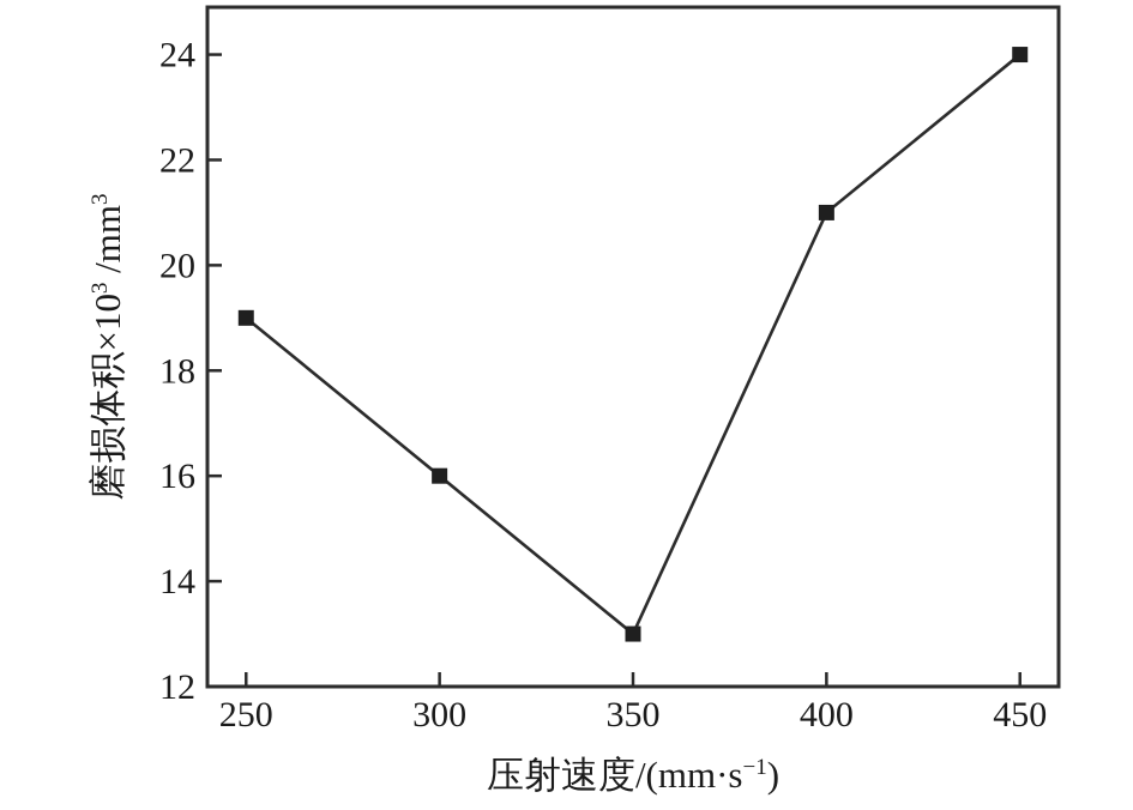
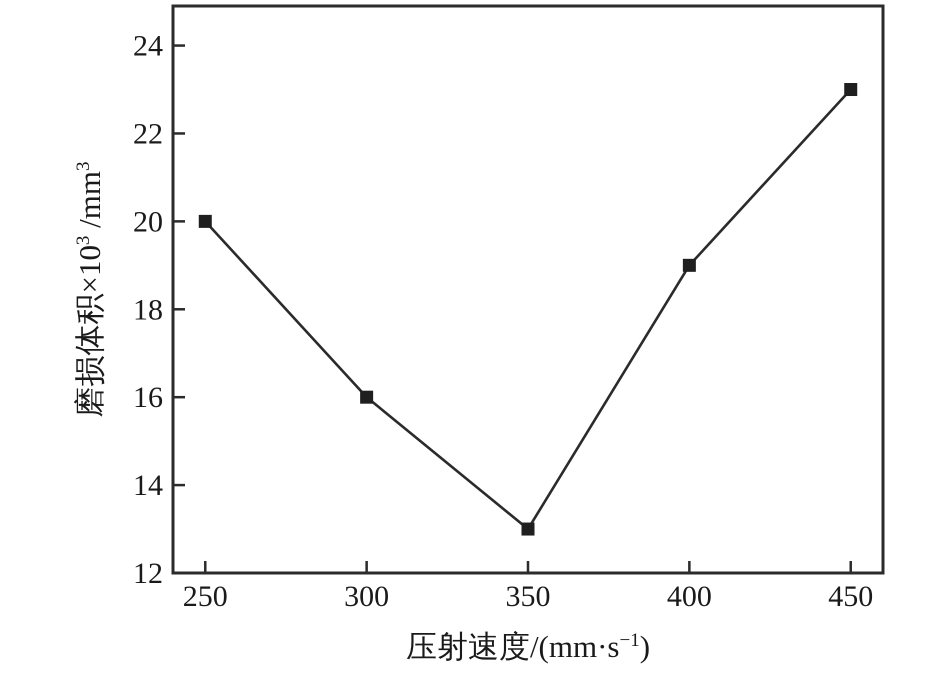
250: 19 -> 20
400: 21 -> 19
450: 24 -> 23
